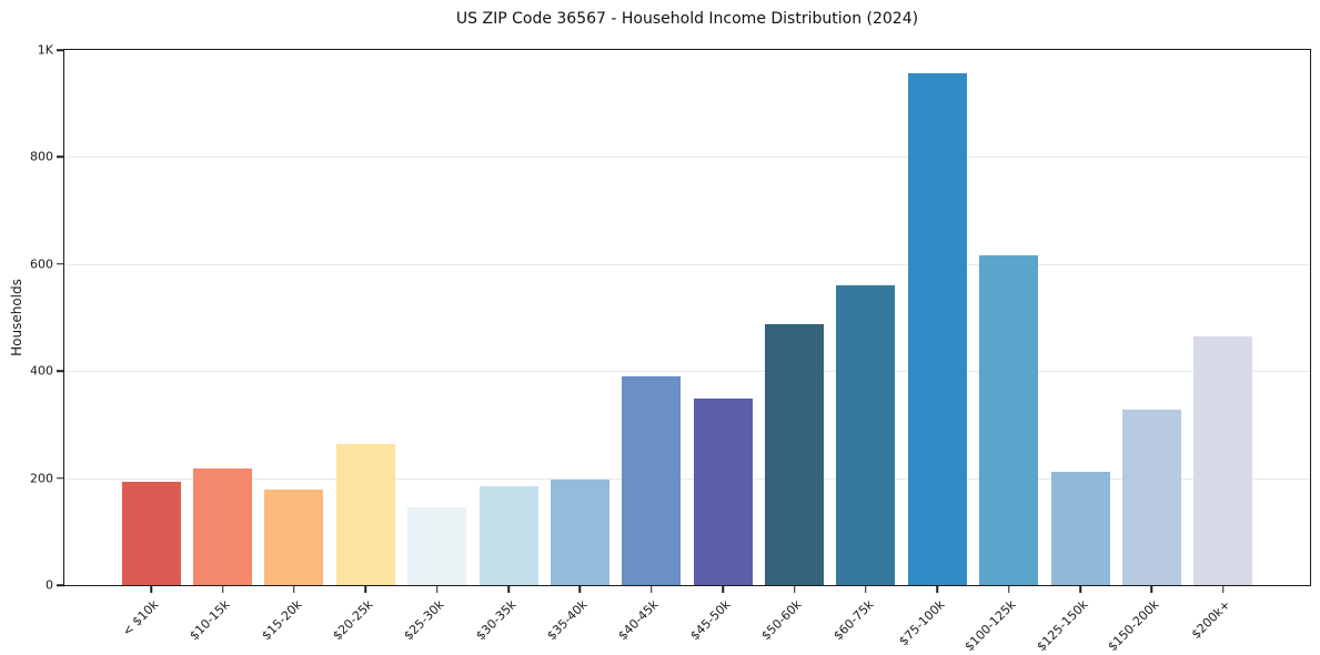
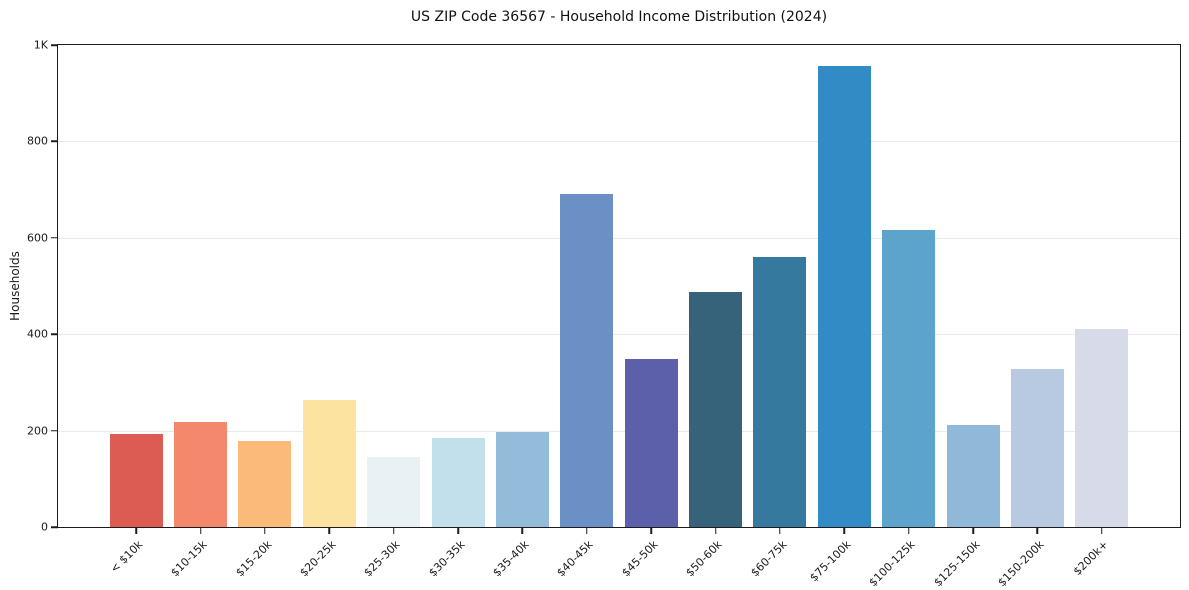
$40-45k: 390 -> 690
$200k+: 460 -> 410
